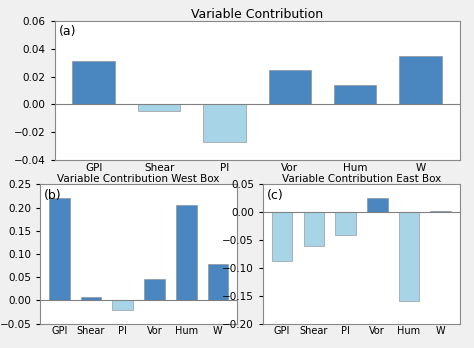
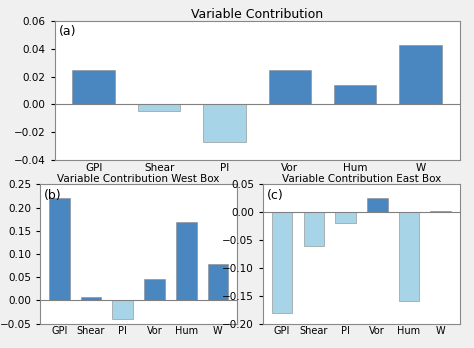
Variable Contribution/GPI: 0.031 -> 0.025
Variable Contribution/W: 0.035 -> 0.043
Variable Contribution West Box/PI: -0.020 -> -0.040
Variable Contribution West Box/Hum: 0.205 -> 0.170
Variable Contribution East Box/GPI: -0.088 -> -0.180
Variable Contribution East Box/PI: -0.040 -> -0.020
